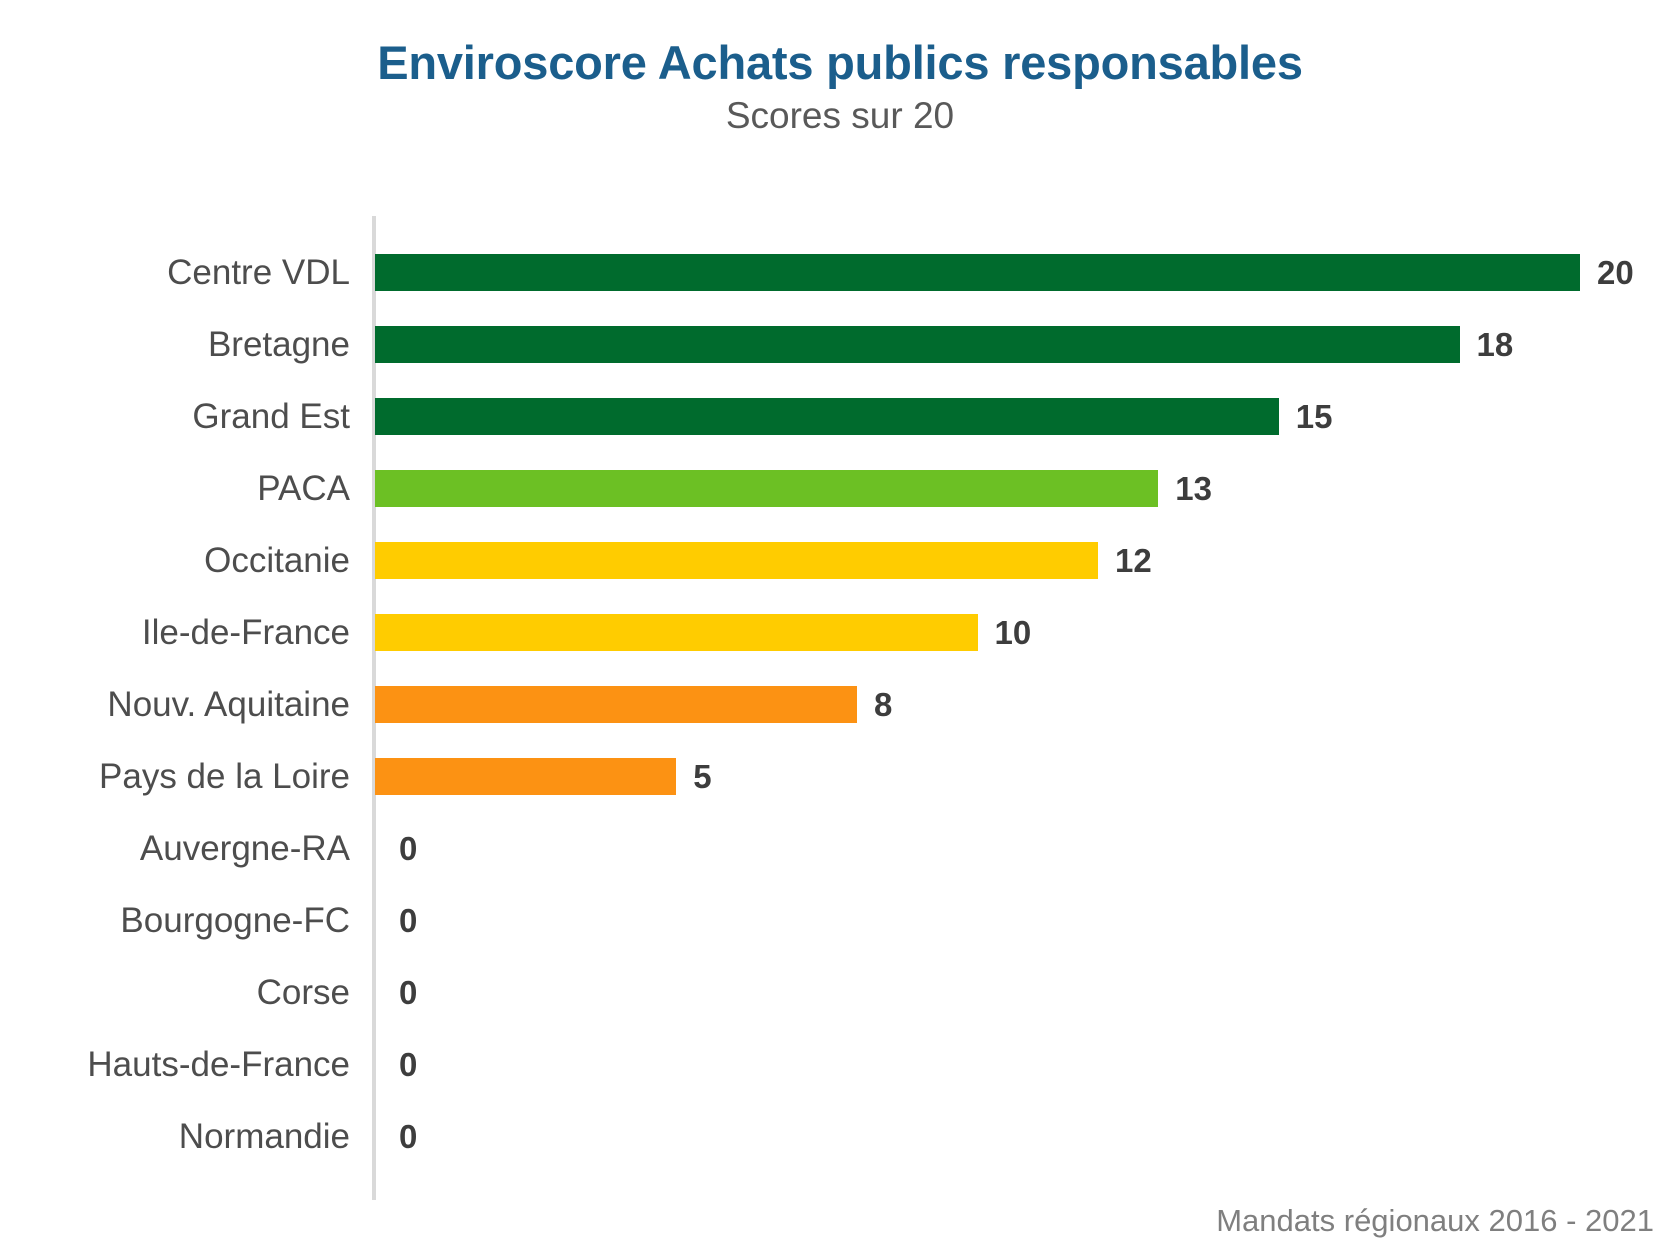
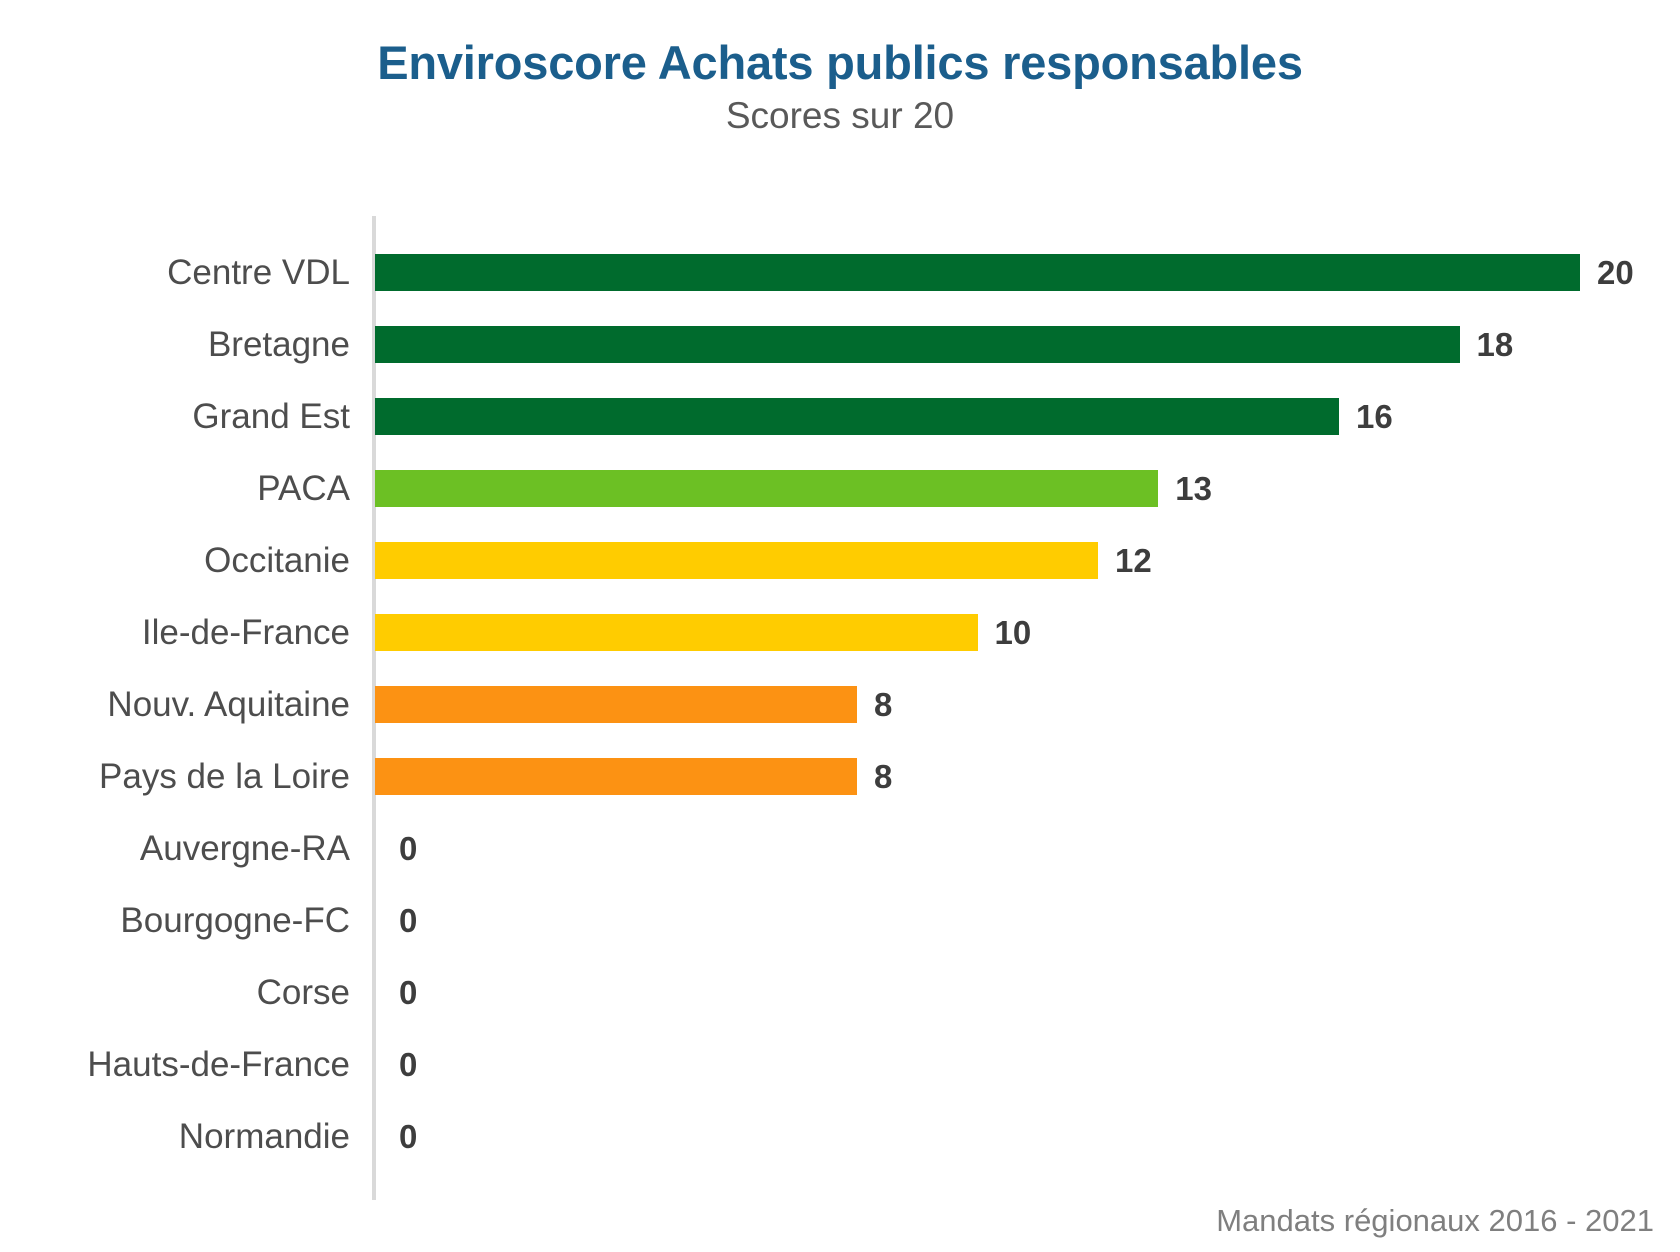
Grand Est: 15 -> 16
Pays de la Loire: 5 -> 8
